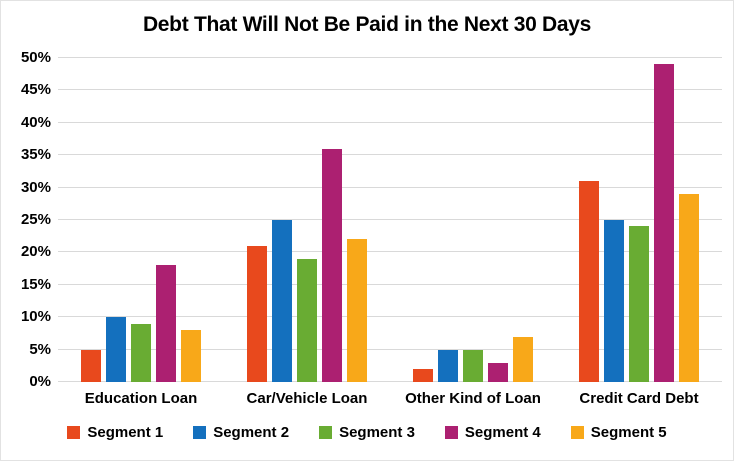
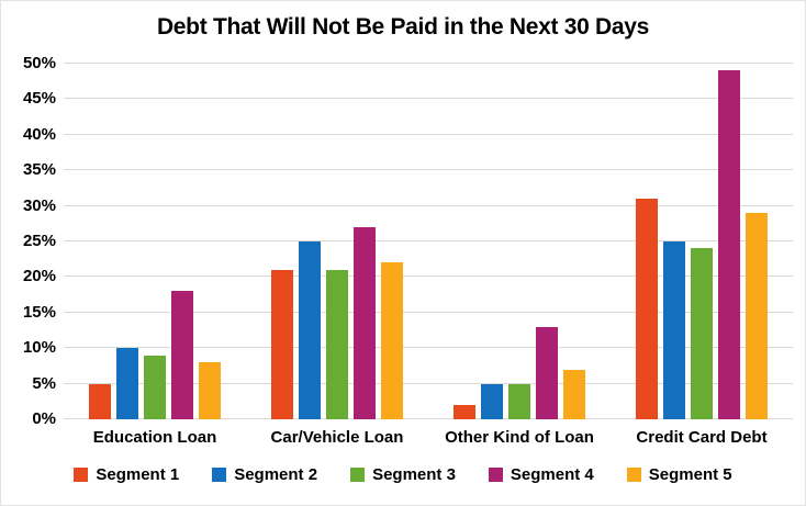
Segment 3/Car/Vehicle Loan: 19% -> 21%
Segment 4/Car/Vehicle Loan: 36% -> 27%
Segment 4/Other Kind of Loan: 3% -> 13%
